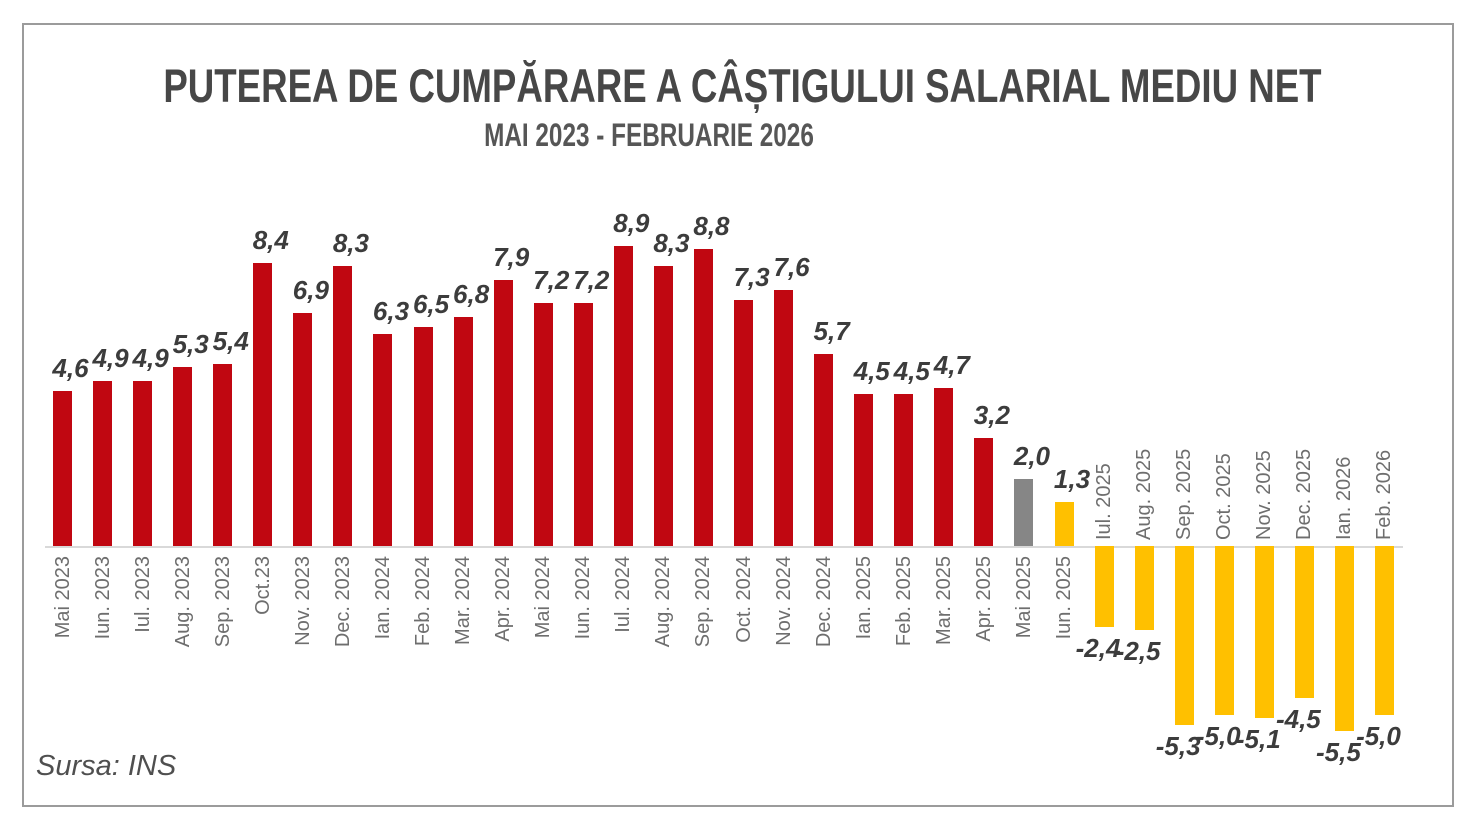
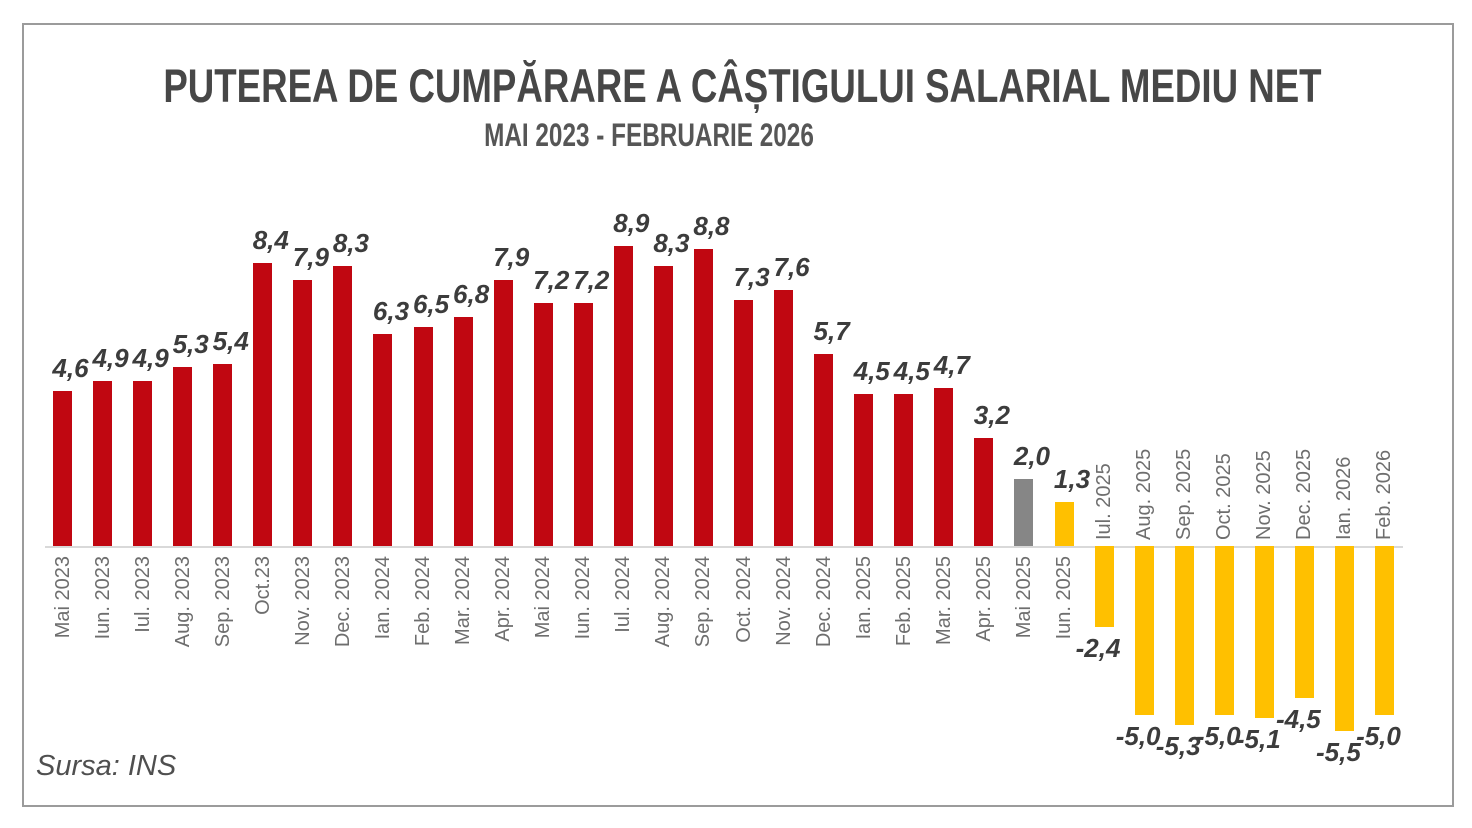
Nov. 2023: 6,9 -> 7,9
Aug. 2025: -2,5 -> -5,0
